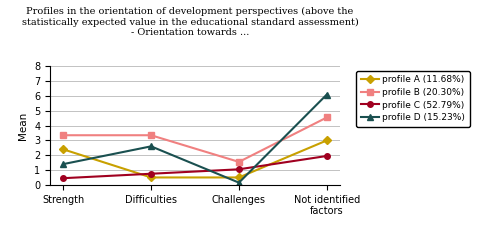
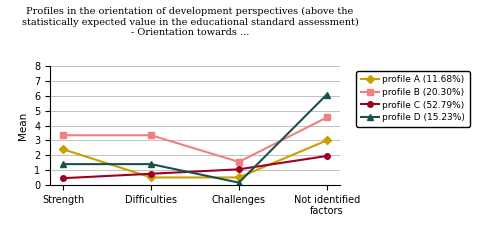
profile D (15.23%)/Difficulties: 2.6 -> 1.4
